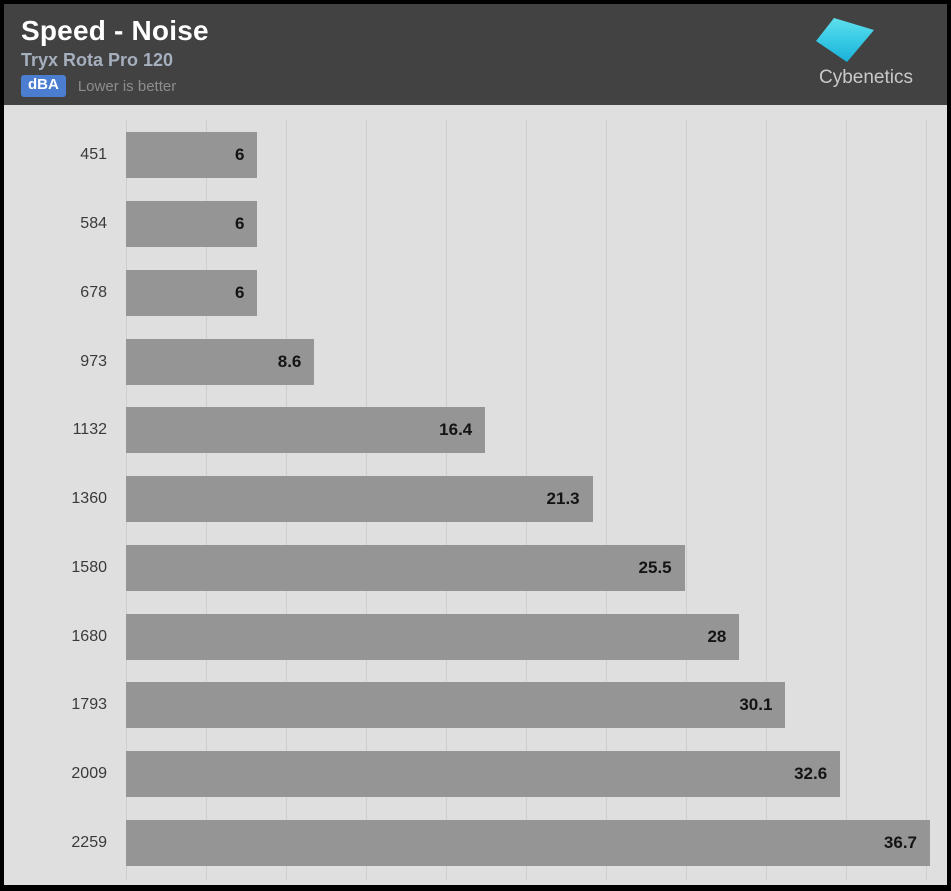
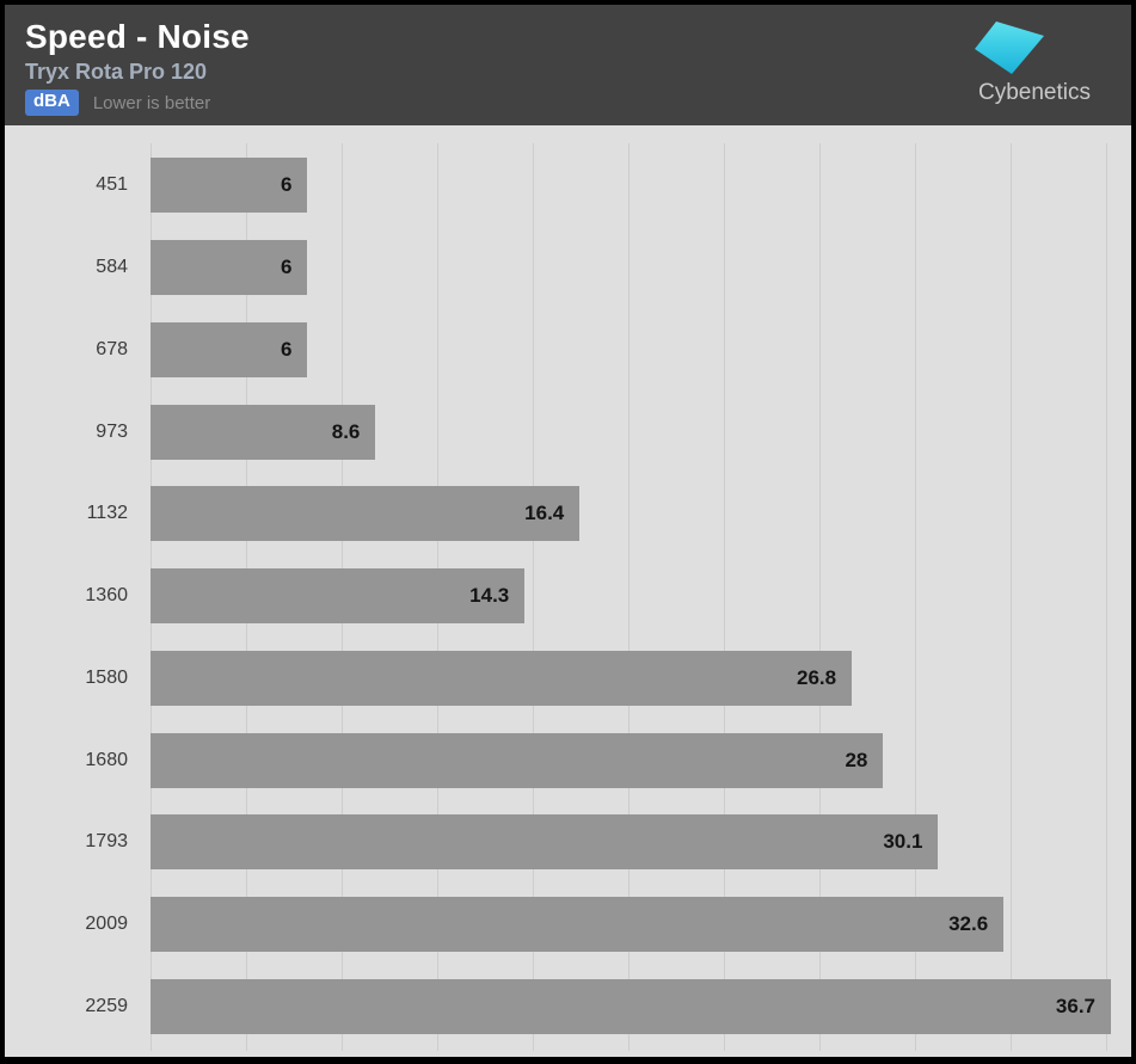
1360: 21.3 -> 14.3
1580: 25.5 -> 26.8
